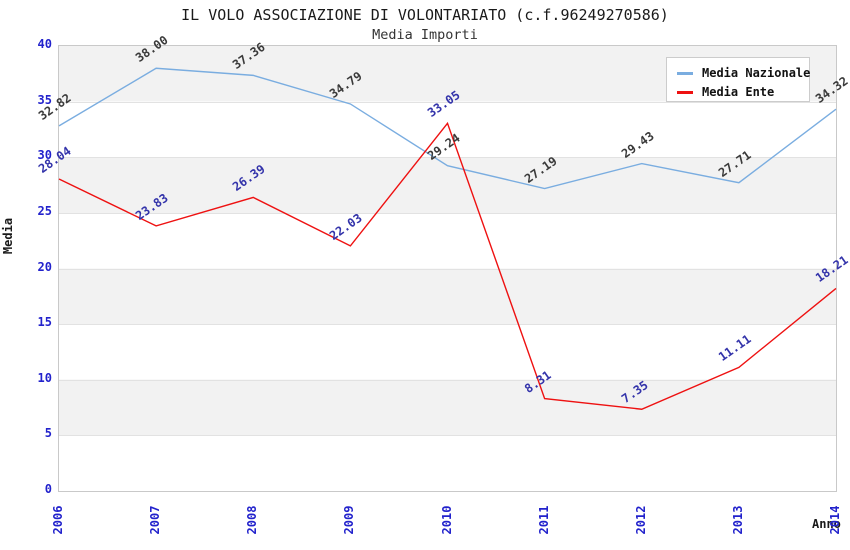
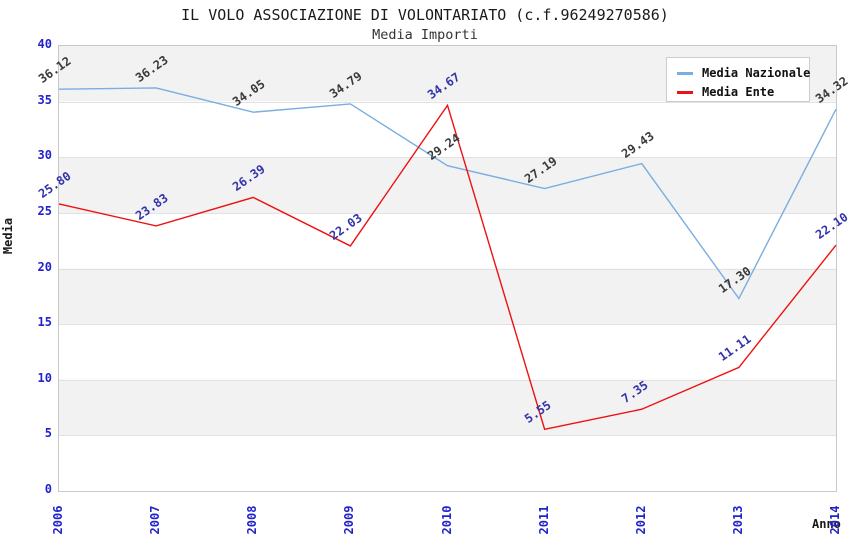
Media Nazionale/2006: 32.82 -> 36.12
Media Ente/2006: 28.04 -> 25.80
Media Nazionale/2007: 38.00 -> 36.23
Media Nazionale/2008: 37.36 -> 34.05
Media Ente/2010: 33.05 -> 34.67
Media Ente/2011: 8.31 -> 5.55
Media Nazionale/2013: 27.71 -> 17.30
Media Ente/2014: 18.21 -> 22.10
